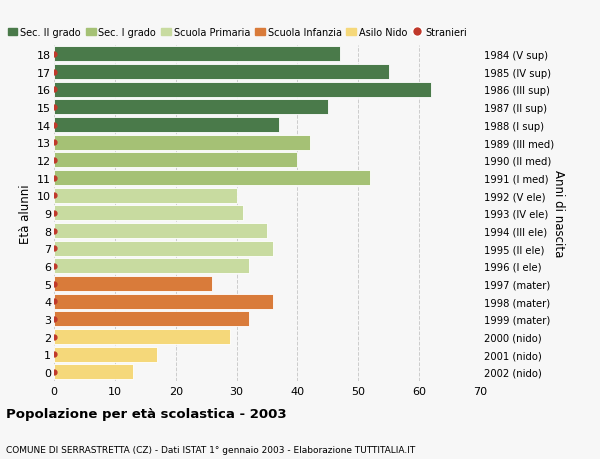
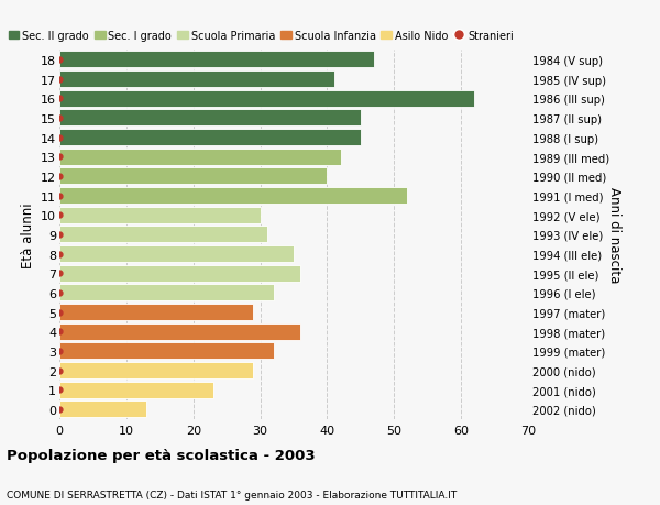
17: 55 -> 41
14: 37 -> 45
5: 26 -> 29
1: 17 -> 23
